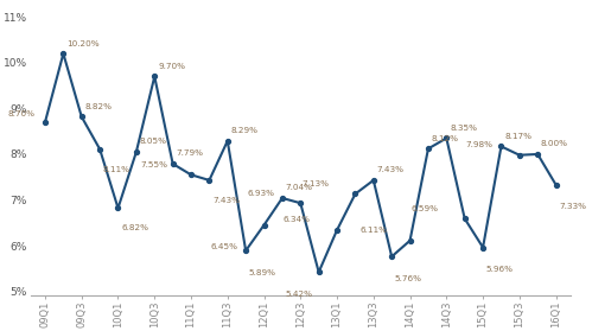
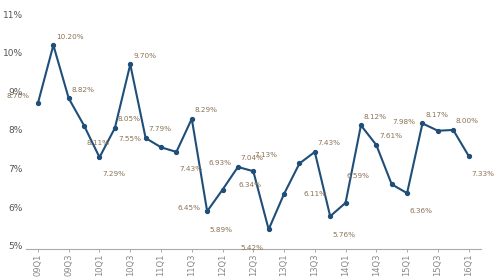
10Q1: 6.82% -> 7.29%
14Q3: 8.35% -> 7.61%
15Q1: 5.96% -> 6.36%
